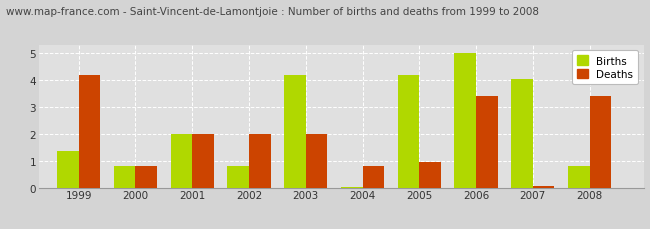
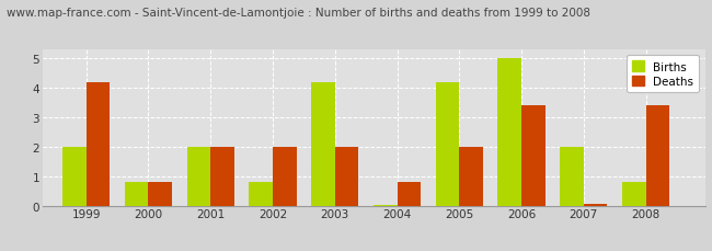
Births/1999: 1.35 -> 2.00
Deaths/2005: 0.95 -> 2.00
Births/2007: 4.05 -> 2.00
